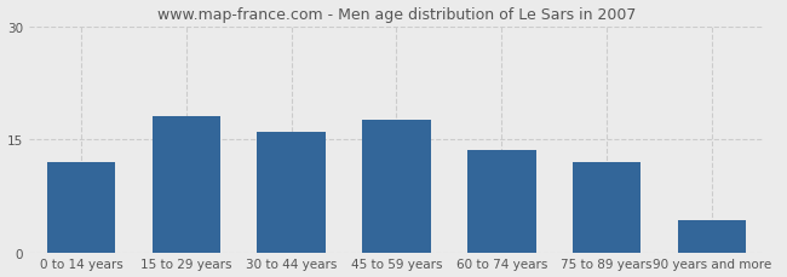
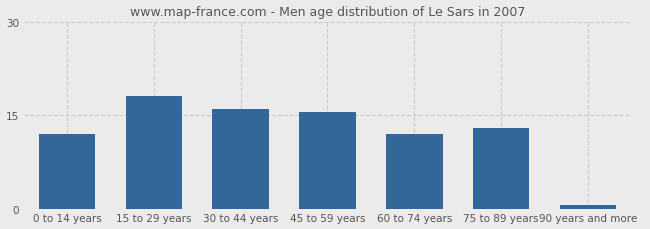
45 to 59 years: 17.6 -> 15.5
60 to 74 years: 13.6 -> 12.0
75 to 89 years: 12.0 -> 13.0
90 years and more: 4.2 -> 0.5
